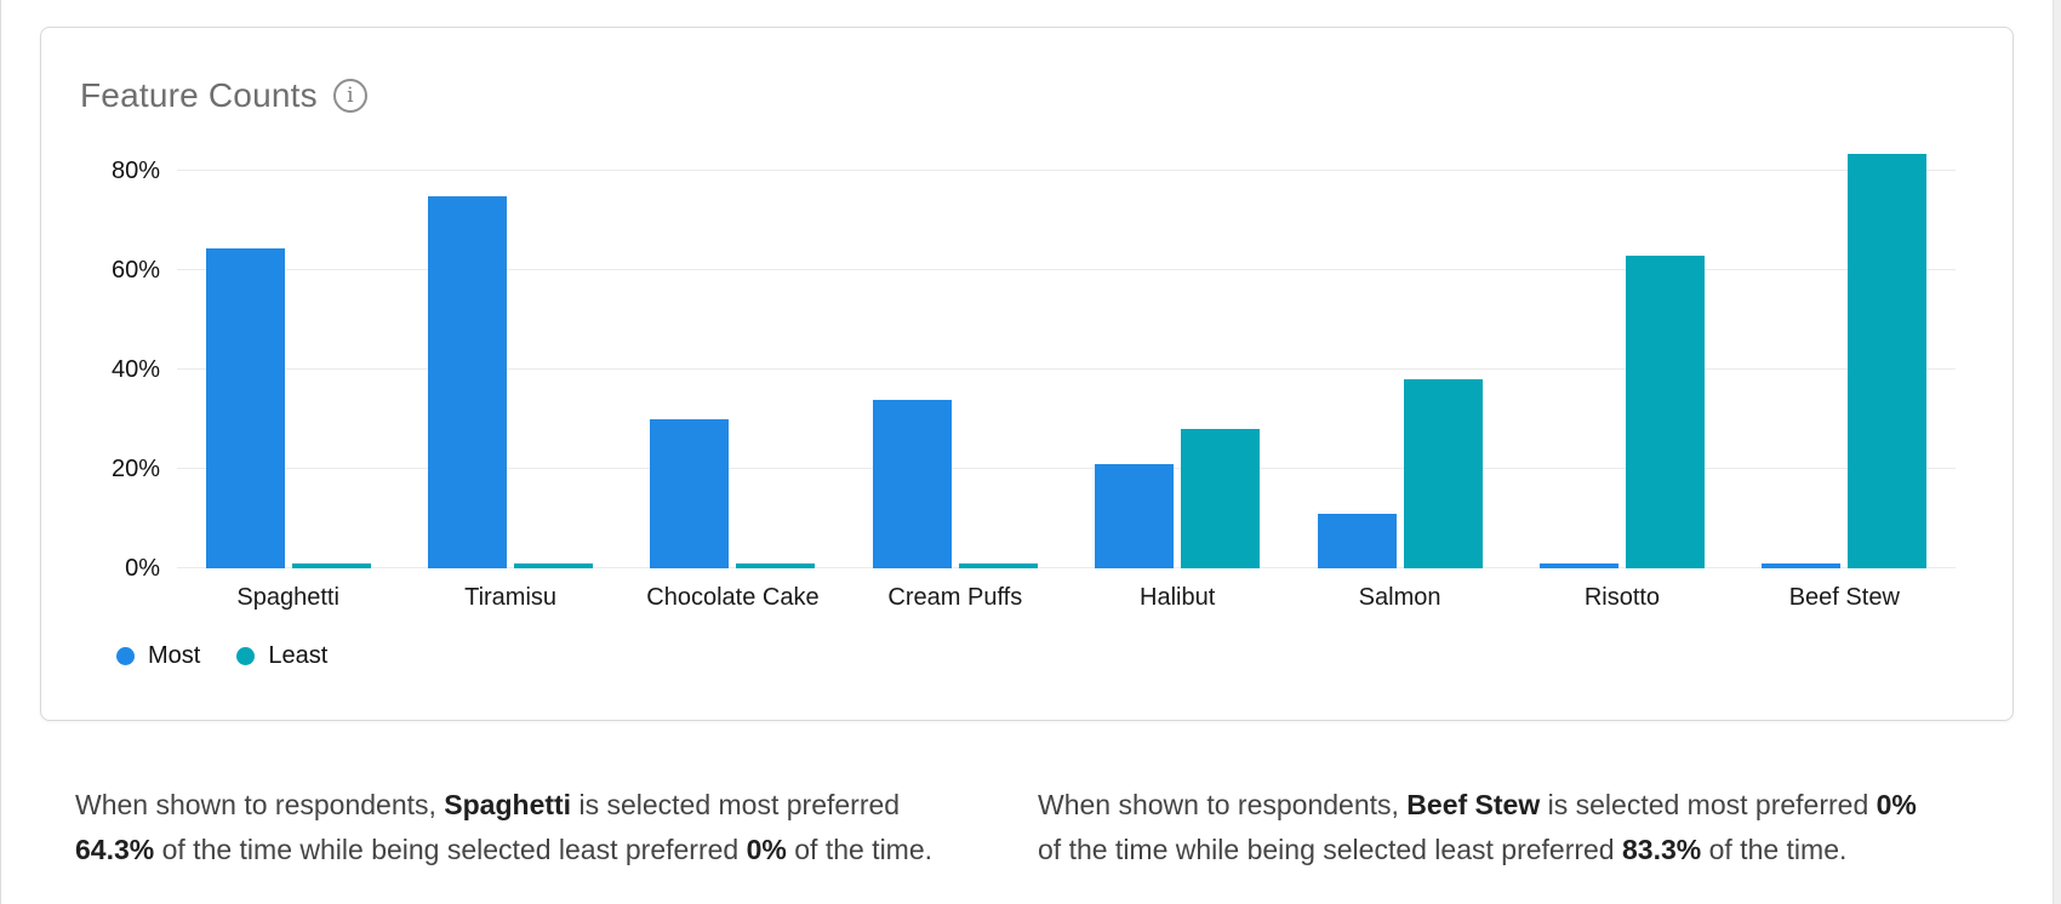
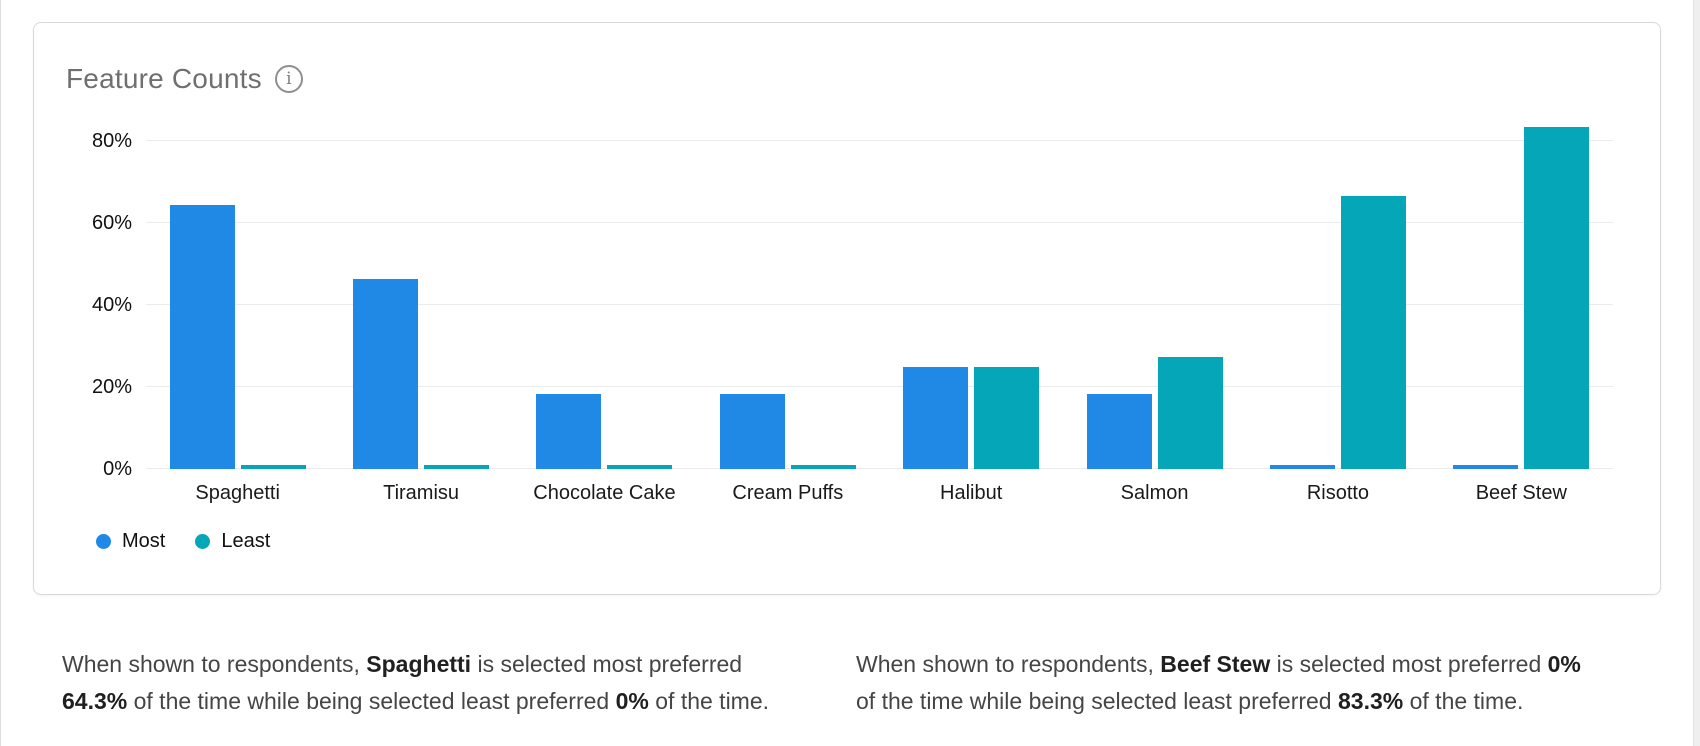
Most/Tiramisu: 75% -> 46%
Most/Chocolate Cake: 30% -> 18%
Most/Cream Puffs: 34% -> 18%
Most/Halibut: 21% -> 25%
Least/Halibut: 28% -> 25%
Most/Salmon: 11% -> 18%
Least/Salmon: 38% -> 27%
Least/Risotto: 63% -> 67%
